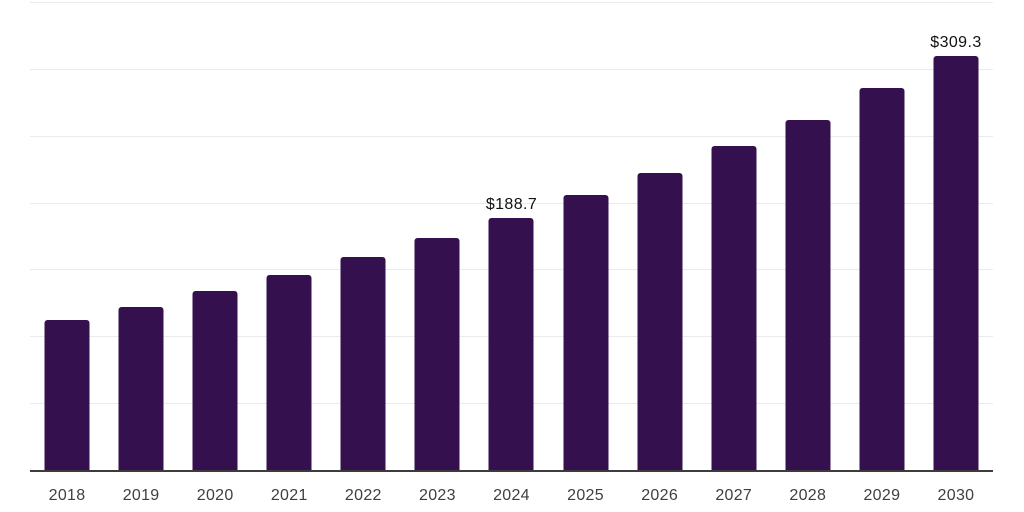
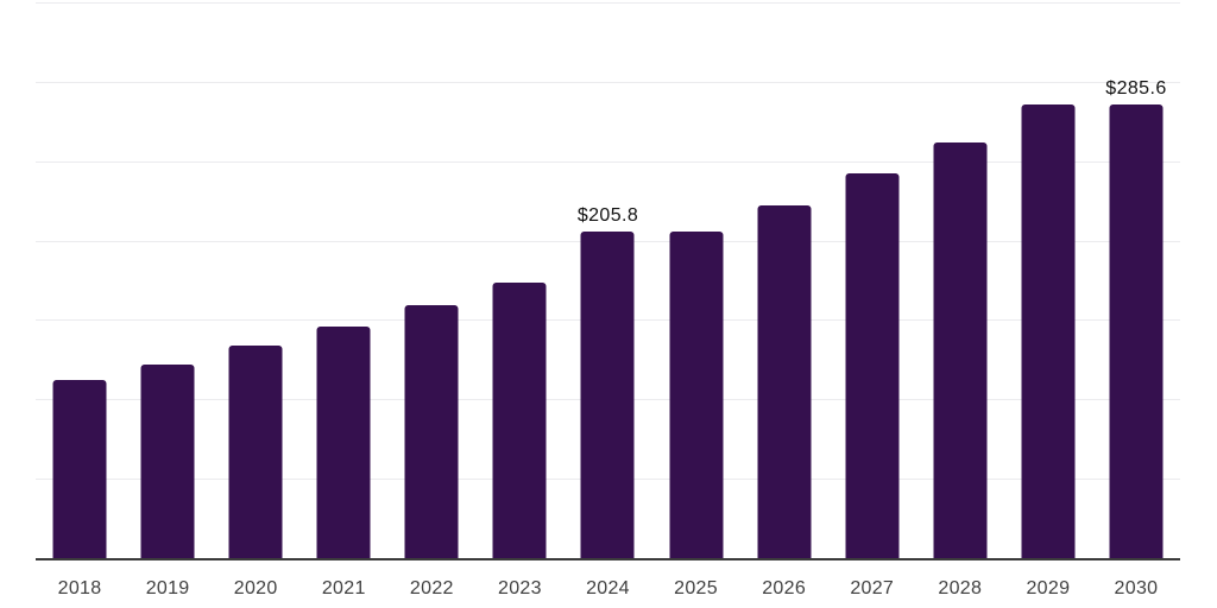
2024: $188.7 -> $205.8
2030: $309.3 -> $285.6
